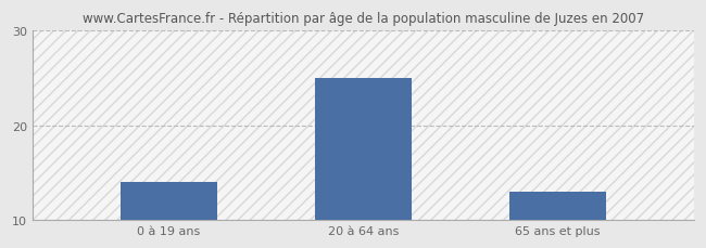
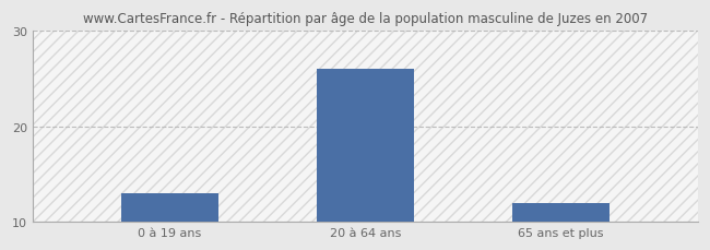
0 à 19 ans: 14 -> 13
20 à 64 ans: 25 -> 26
65 ans et plus: 13 -> 12
